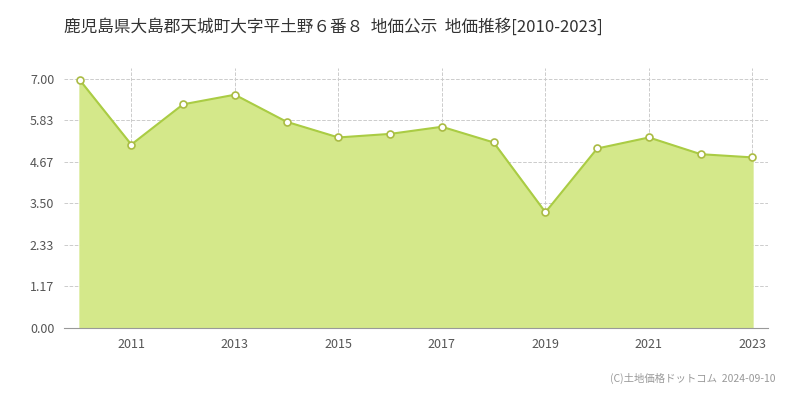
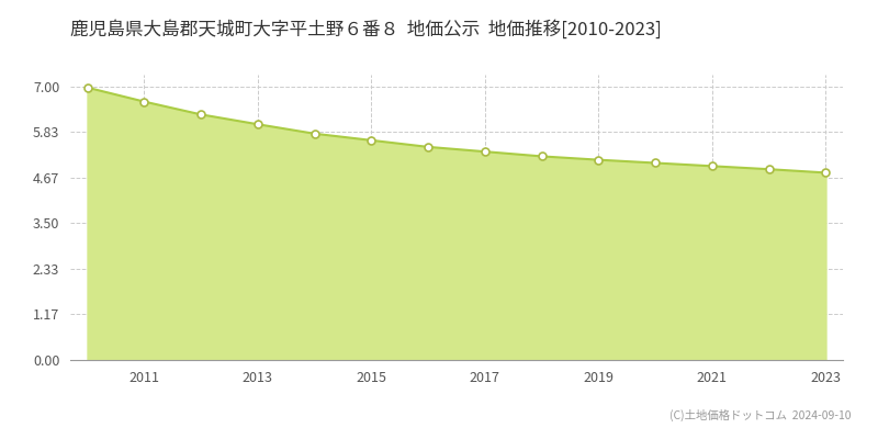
2011: 5.15 -> 6.61
2013: 6.55 -> 6.03
2015: 5.35 -> 5.62
2017: 5.65 -> 5.33
2019: 3.25 -> 5.12
2021: 5.35 -> 4.96
